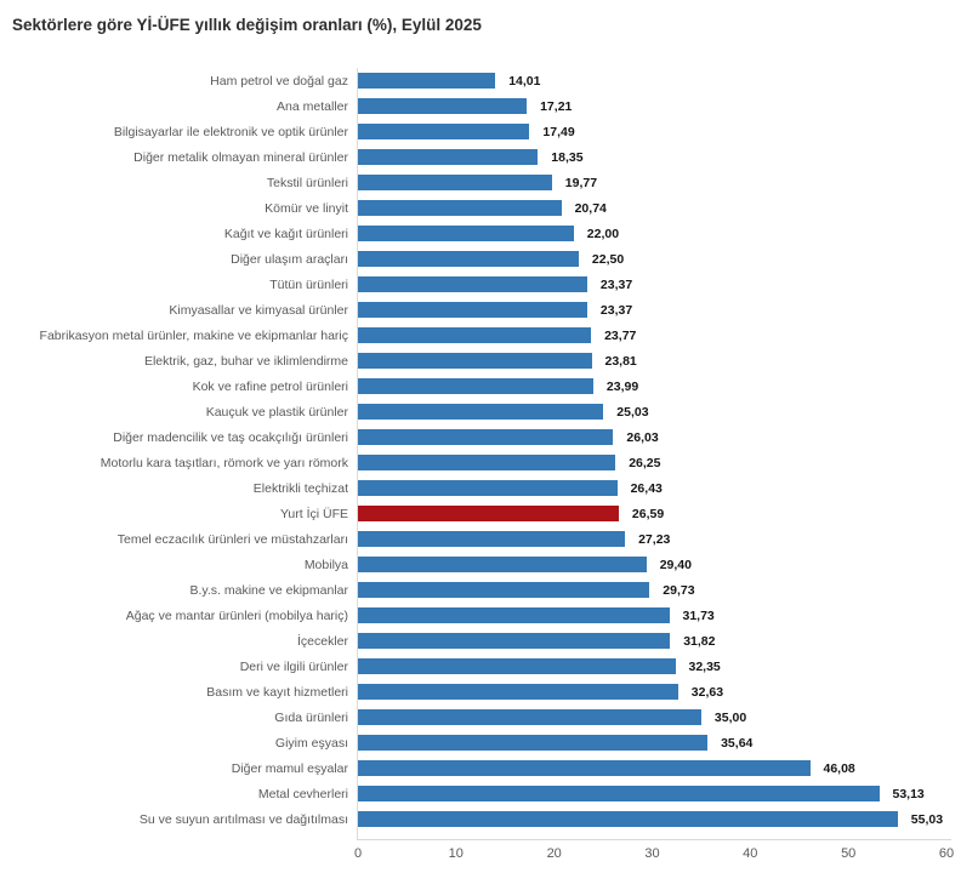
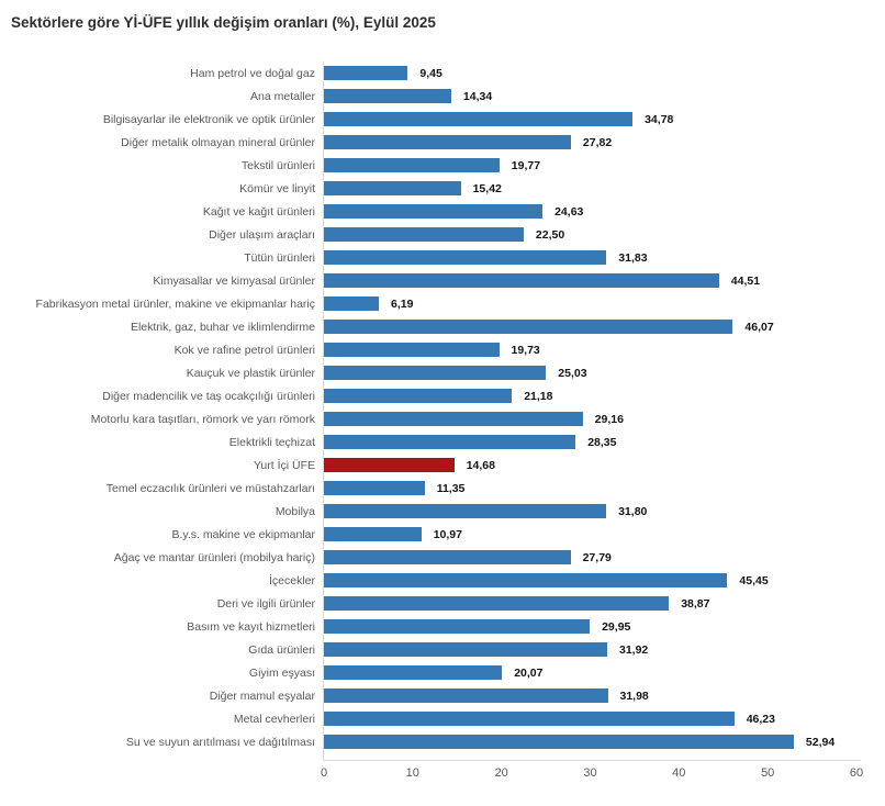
Ham petrol ve doğal gaz: 14,01 -> 9,45
Ana metaller: 17,21 -> 14,34
Bilgisayarlar ile elektronik ve optik ürünler: 17,49 -> 34,78
Diğer metalik olmayan mineral ürünler: 18,35 -> 27,82
Kömür ve linyit: 20,74 -> 15,42
Kağıt ve kağıt ürünleri: 22,00 -> 24,63
Tütün ürünleri: 23,37 -> 31,83
Kimyasallar ve kimyasal ürünler: 23,37 -> 44,51
Fabrikasyon metal ürünler, makine ve ekipmanlar hariç: 23,77 -> 6,19
Elektrik, gaz, buhar ve iklimlendirme: 23,81 -> 46,07
Kok ve rafine petrol ürünleri: 23,99 -> 19,73
Diğer madencilik ve taş ocakçılığı ürünleri: 26,03 -> 21,18
Motorlu kara taşıtları, römork ve yarı römork: 26,25 -> 29,16
Elektrikli teçhizat: 26,43 -> 28,35
Yurt İçi ÜFE: 26,59 -> 14,68
Temel eczacılık ürünleri ve müstahzarları: 27,23 -> 11,35
Mobilya: 29,40 -> 31,80
B.y.s. makine ve ekipmanlar: 29,73 -> 10,97
Ağaç ve mantar ürünleri (mobilya hariç): 31,73 -> 27,79
İçecekler: 31,82 -> 45,45
Deri ve ilgili ürünler: 32,35 -> 38,87
Basım ve kayıt hizmetleri: 32,63 -> 29,95
Gıda ürünleri: 35,00 -> 31,92
Giyim eşyası: 35,64 -> 20,07
Diğer mamul eşyalar: 46,08 -> 31,98
Metal cevherleri: 53,13 -> 46,23
Su ve suyun arıtılması ve dağıtılması: 55,03 -> 52,94
